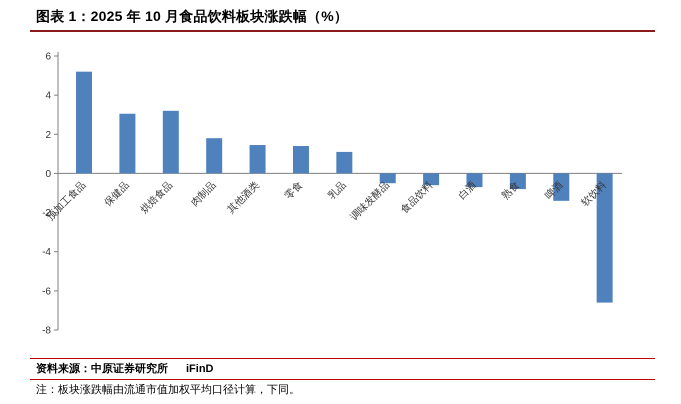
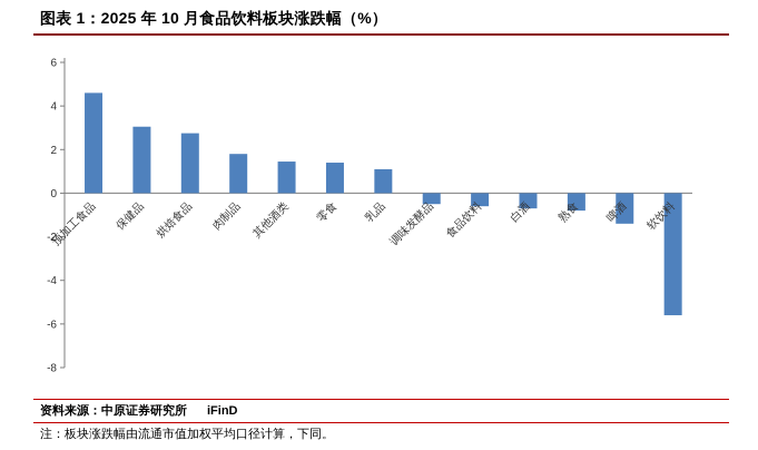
预加工食品: 5.2 -> 4.6
烘焙食品: 3.2 -> 2.8
软饮料: -6.6 -> -5.6
